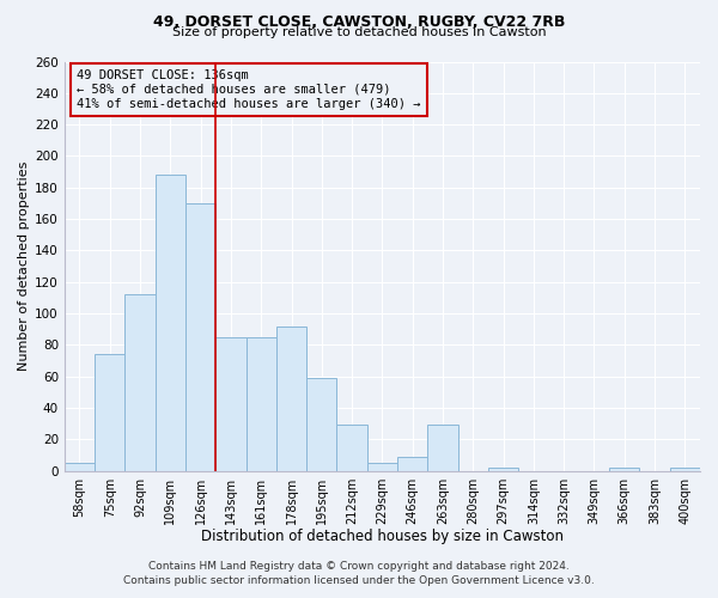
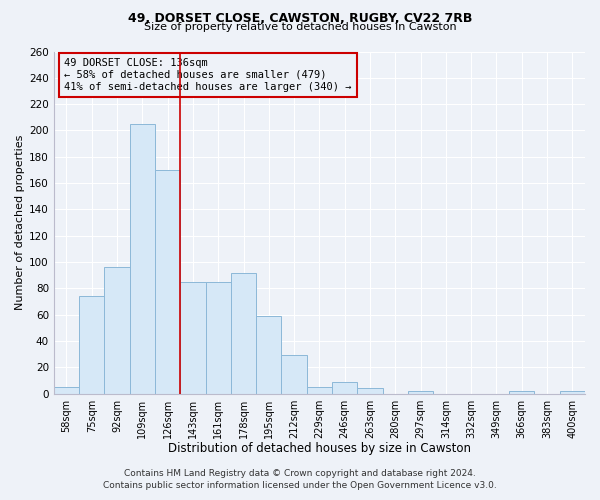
92sqm: 112 -> 96
109sqm: 188 -> 205
263sqm: 29 -> 4
